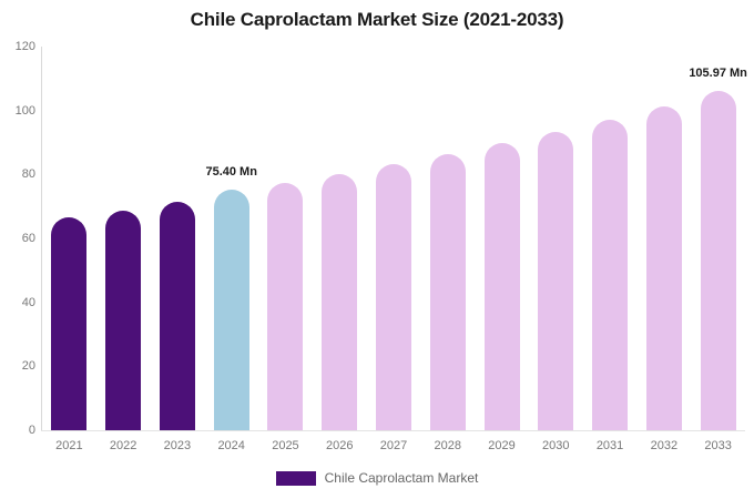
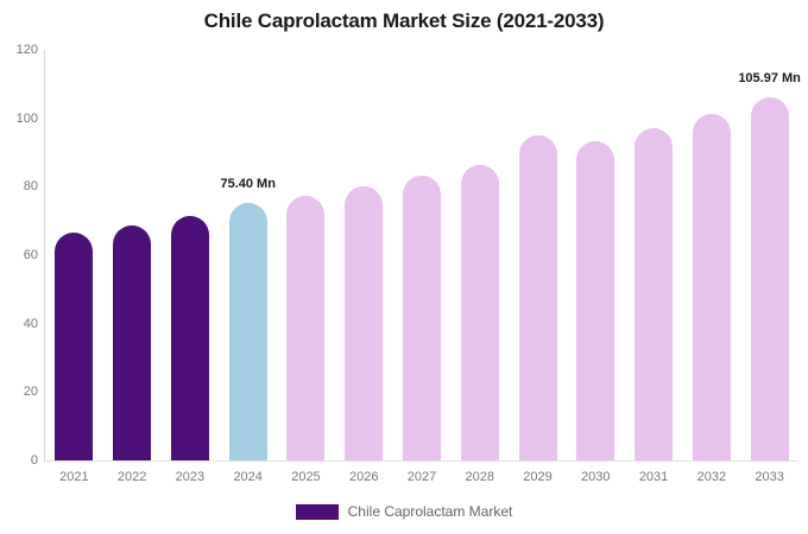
2029: 90 -> 95
